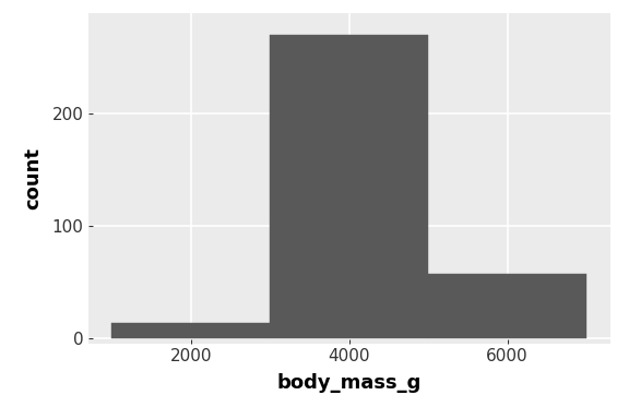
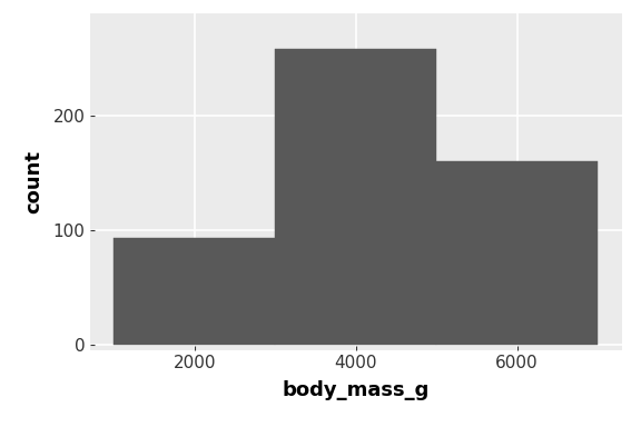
2000: 13 -> 93
4000: 270 -> 258
6000: 57 -> 160
